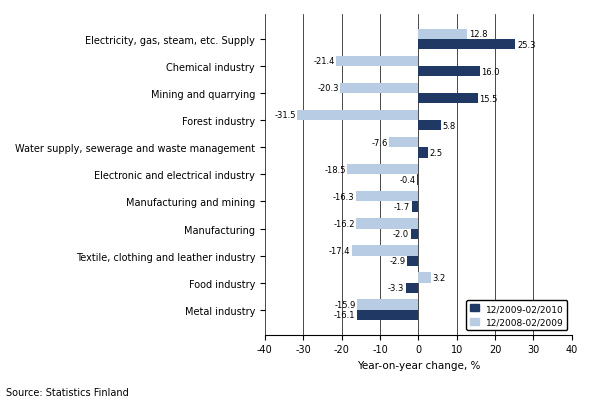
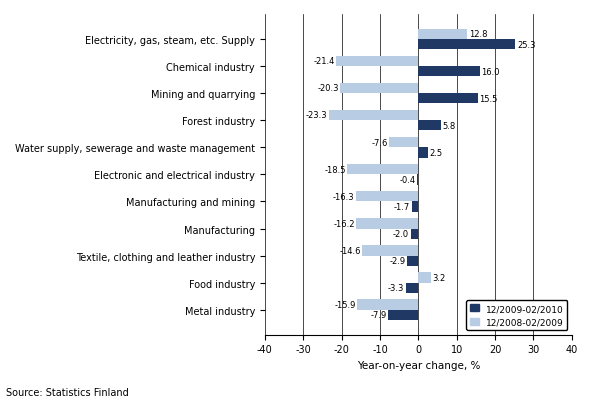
12/2008-02/2009/Forest industry: -31.5 -> -23.3
12/2008-02/2009/Textile, clothing and leather industry: -17.4 -> -14.6
12/2009-02/2010/Metal industry: -16.1 -> -7.9
